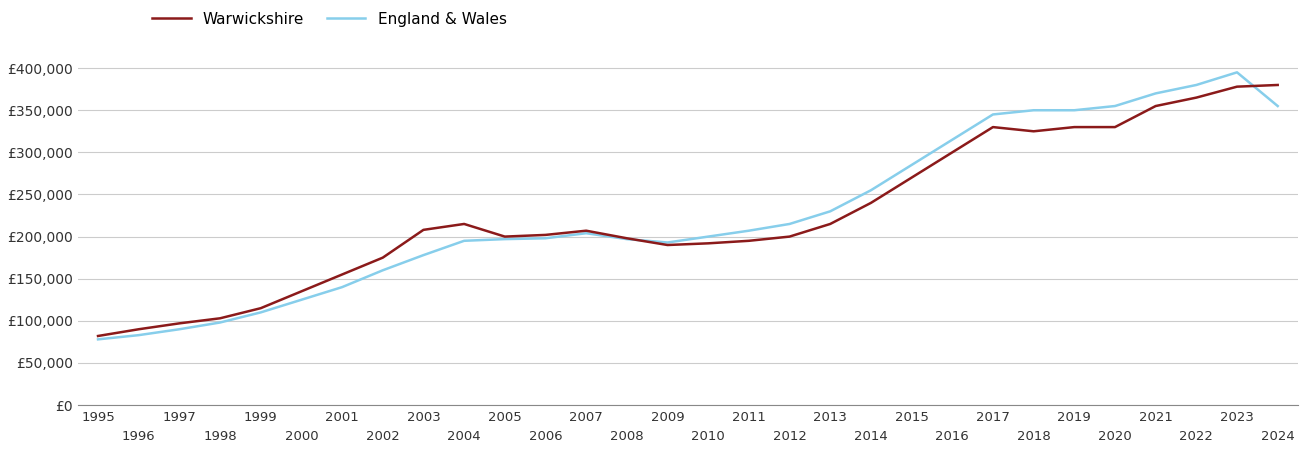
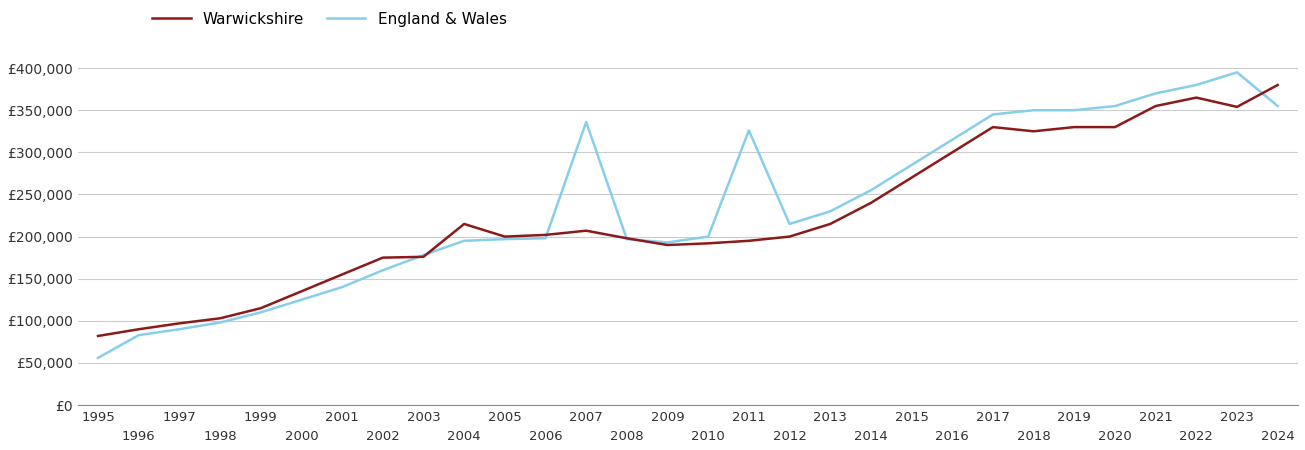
England & Wales/1995: £78,000 -> £56,000
Warwickshire/2003: £208,000 -> £176,000
England & Wales/2007: £204,000 -> £336,000
England & Wales/2011: £207,000 -> £326,000
Warwickshire/2023: £378,000 -> £354,000
